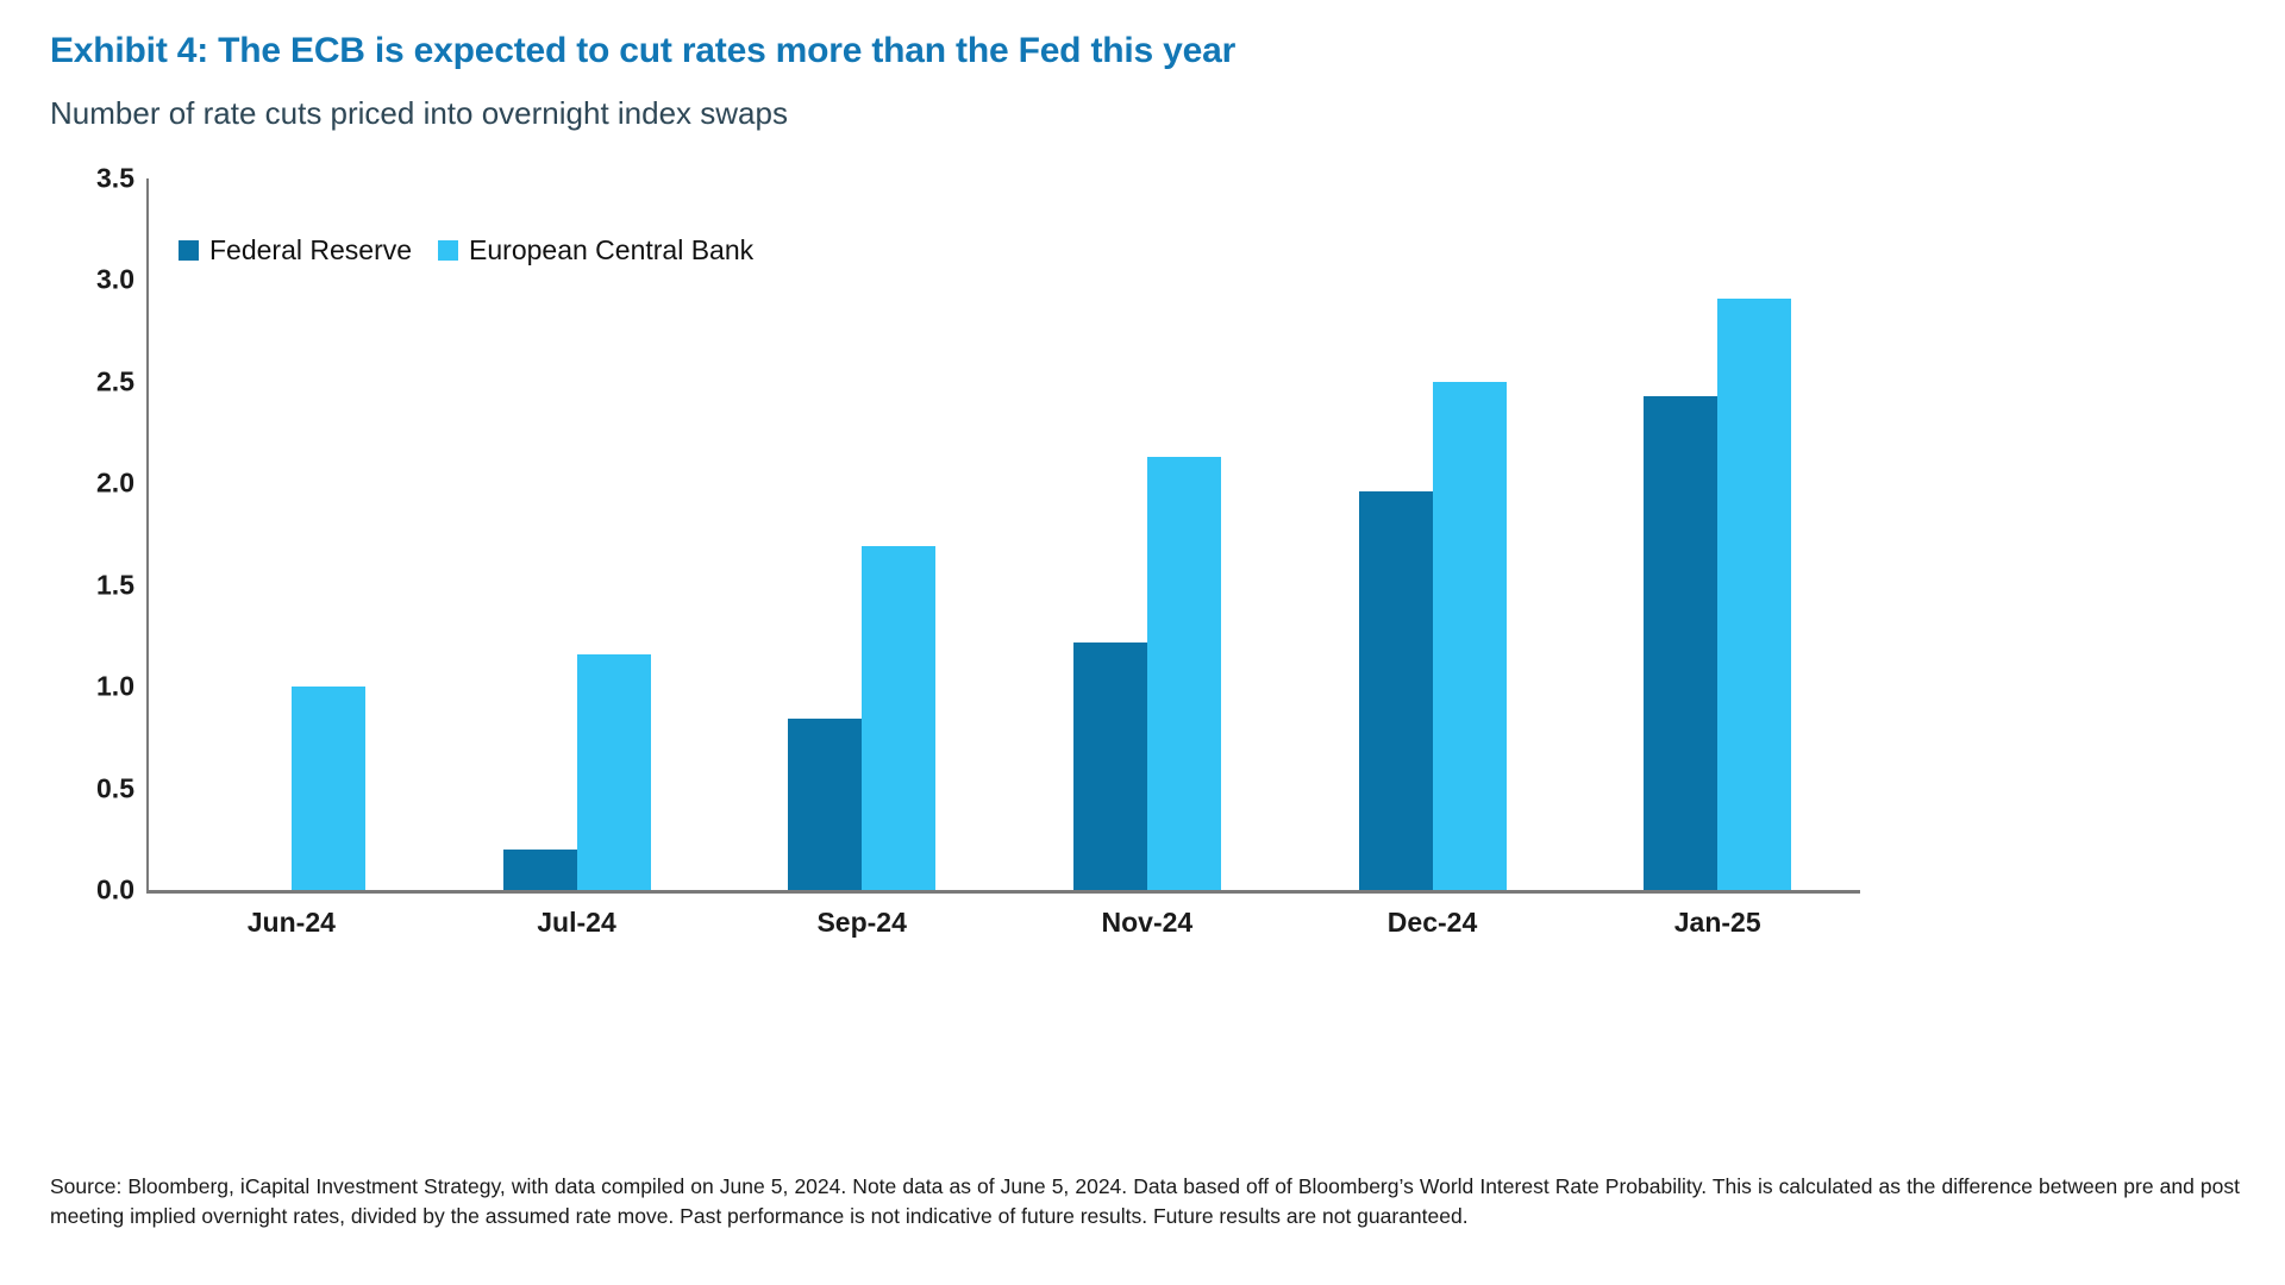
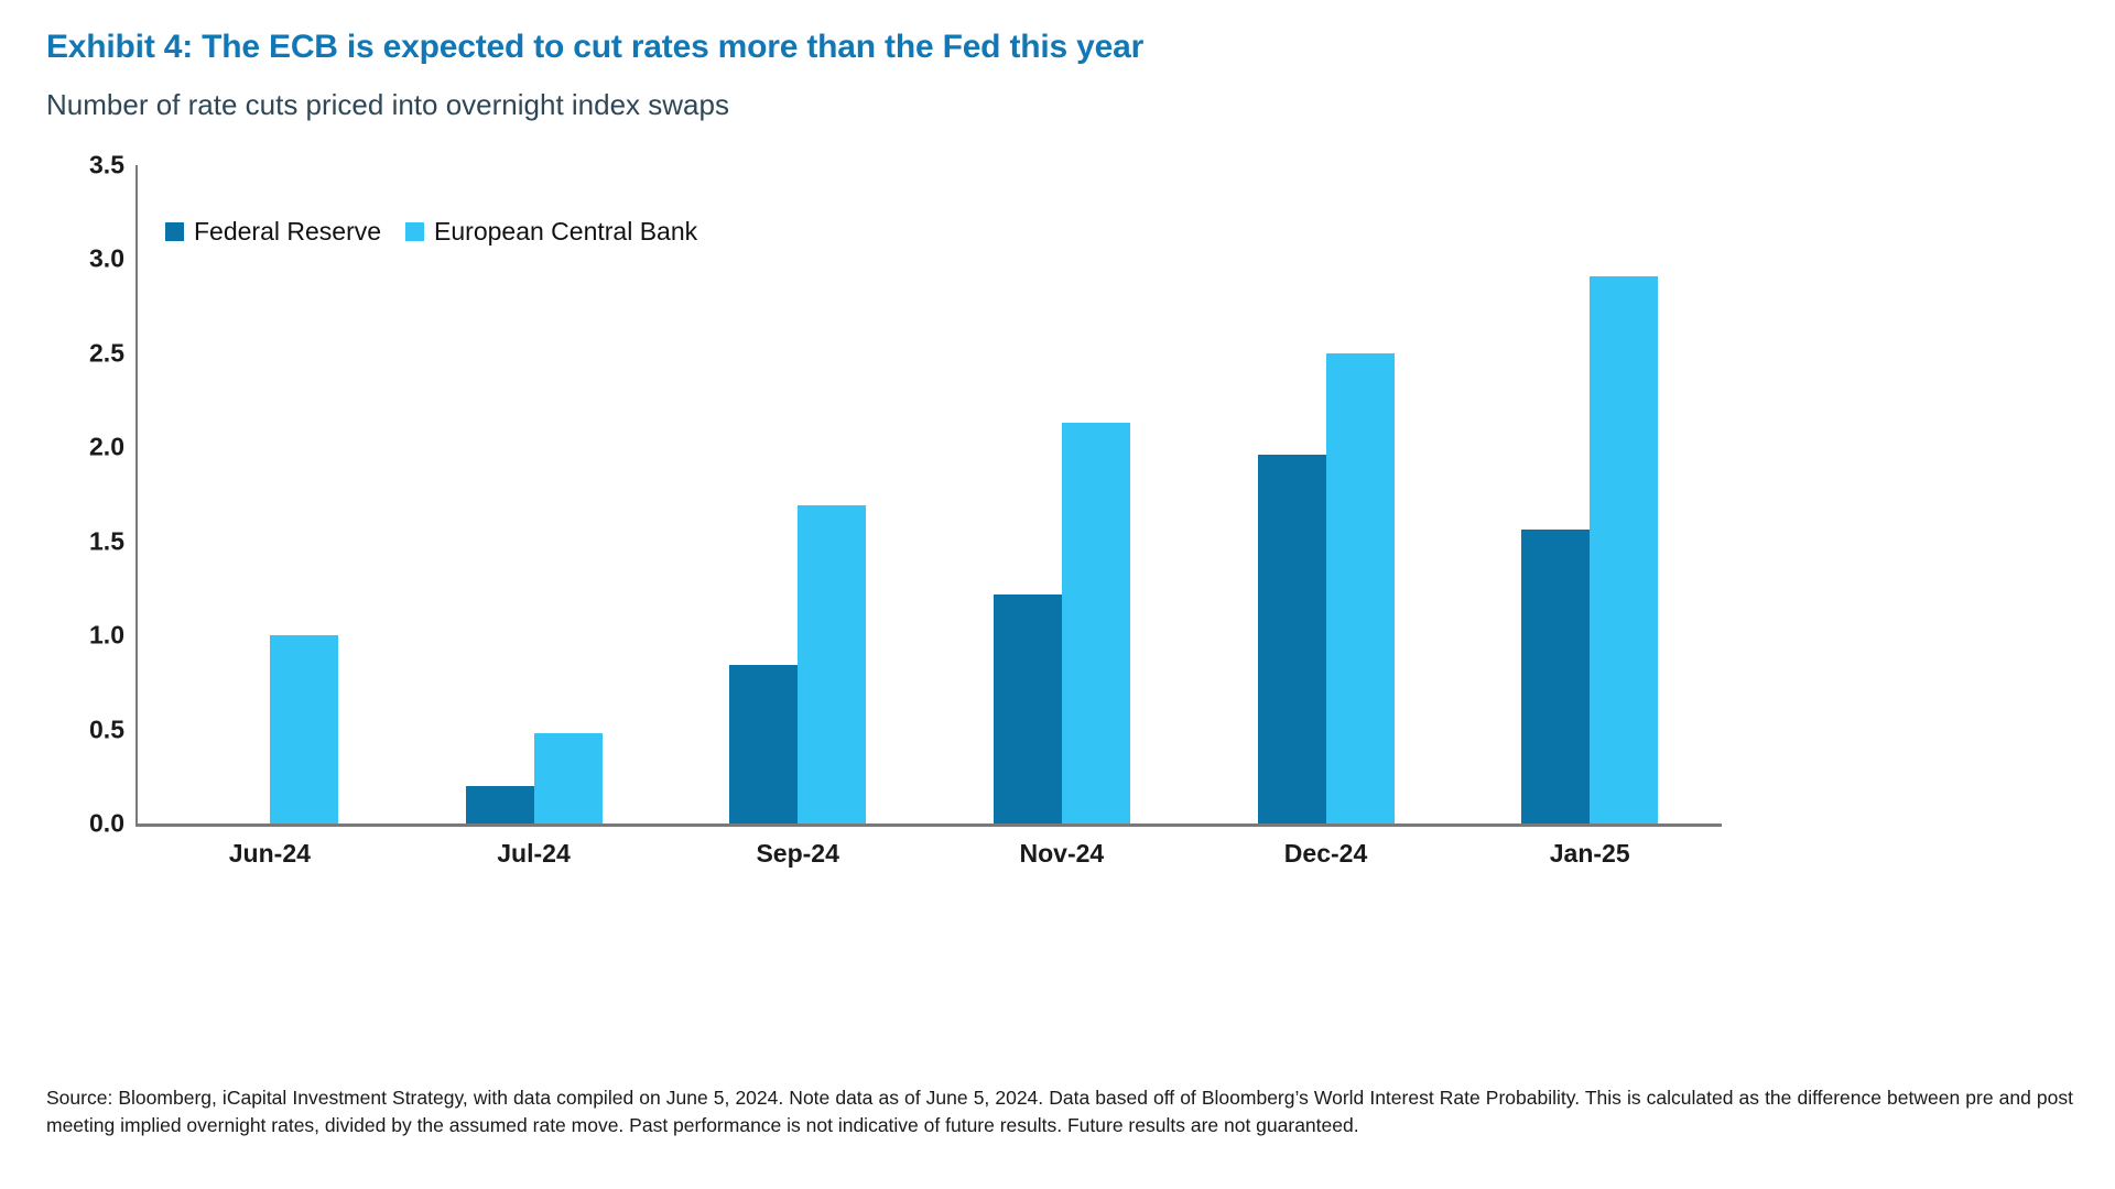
European Central Bank/Jul-24: 1.16 -> 0.48
Federal Reserve/Jan-25: 2.43 -> 1.56
